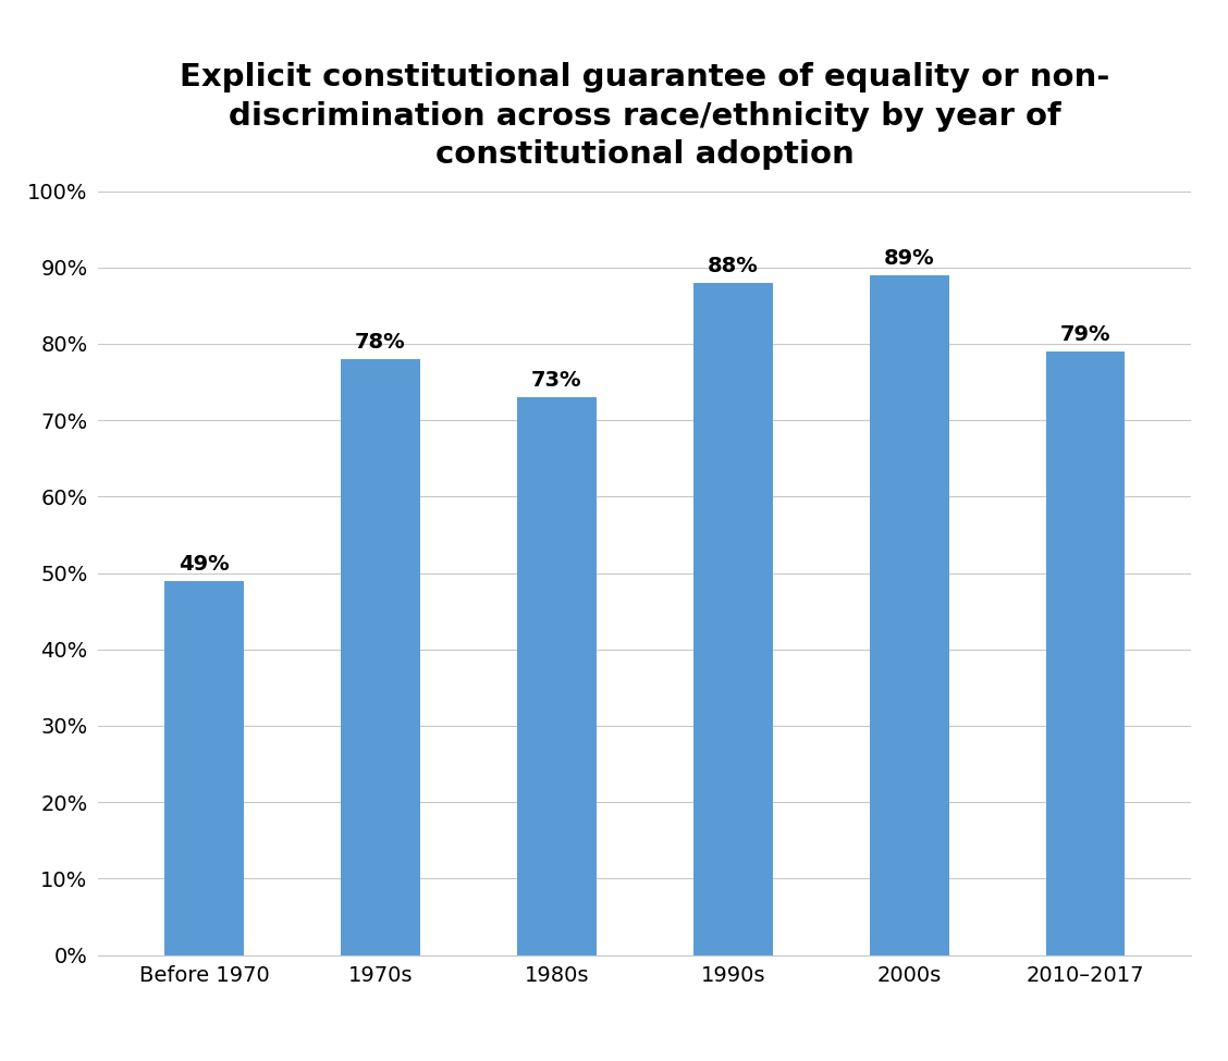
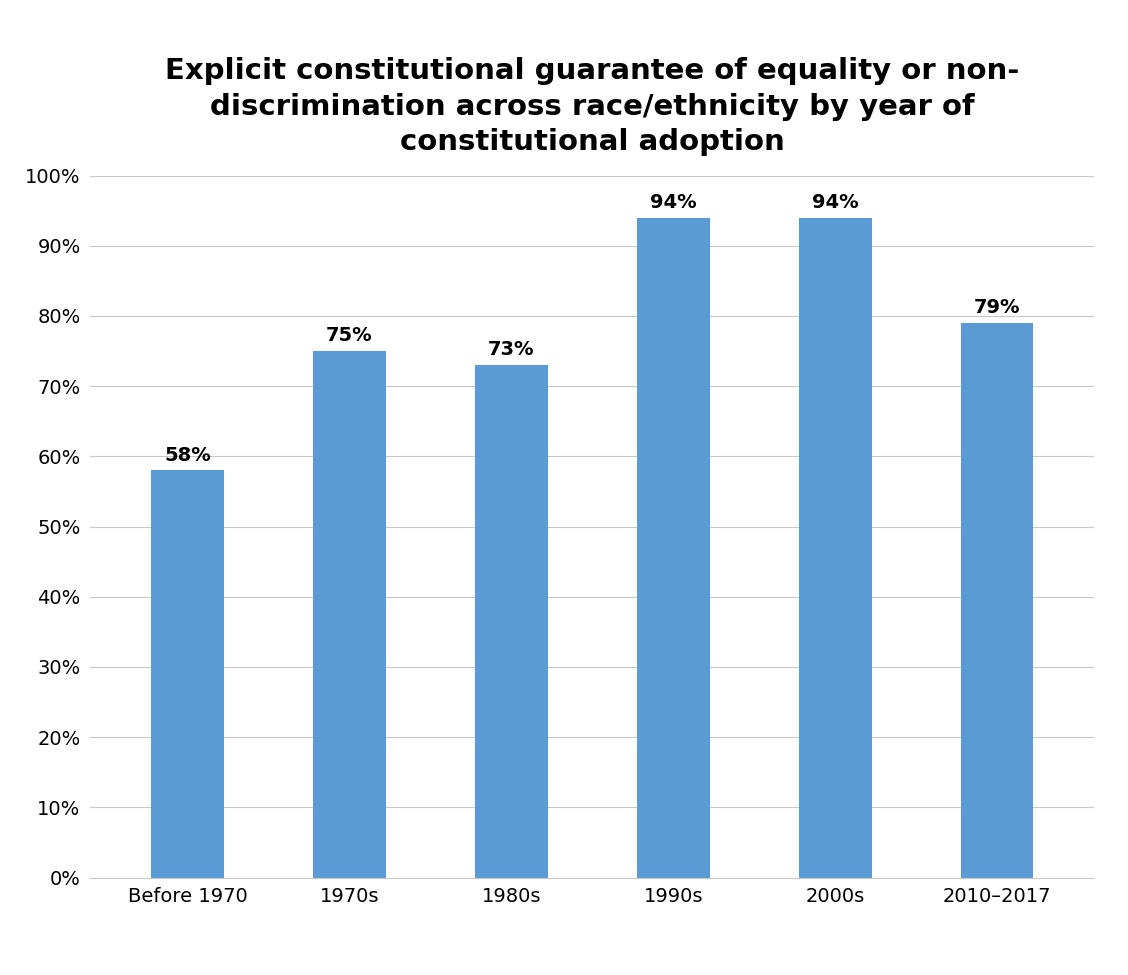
Before 1970: 49% -> 58%
1970s: 78% -> 75%
1990s: 88% -> 94%
2000s: 89% -> 94%
